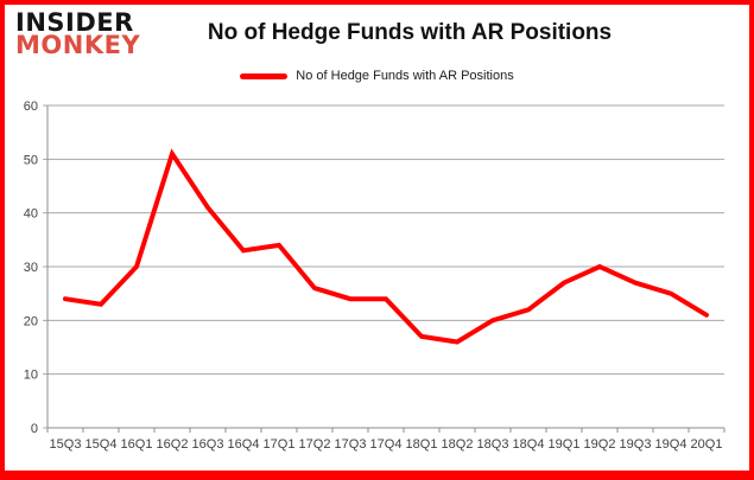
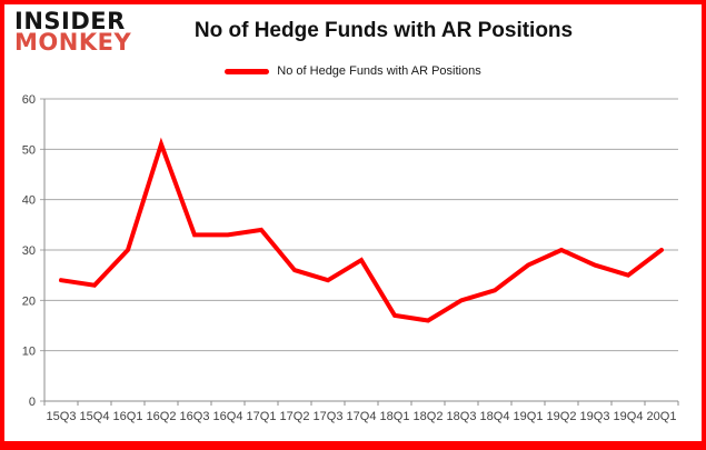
16Q3: 41 -> 33
17Q4: 24 -> 28
20Q1: 21 -> 30
